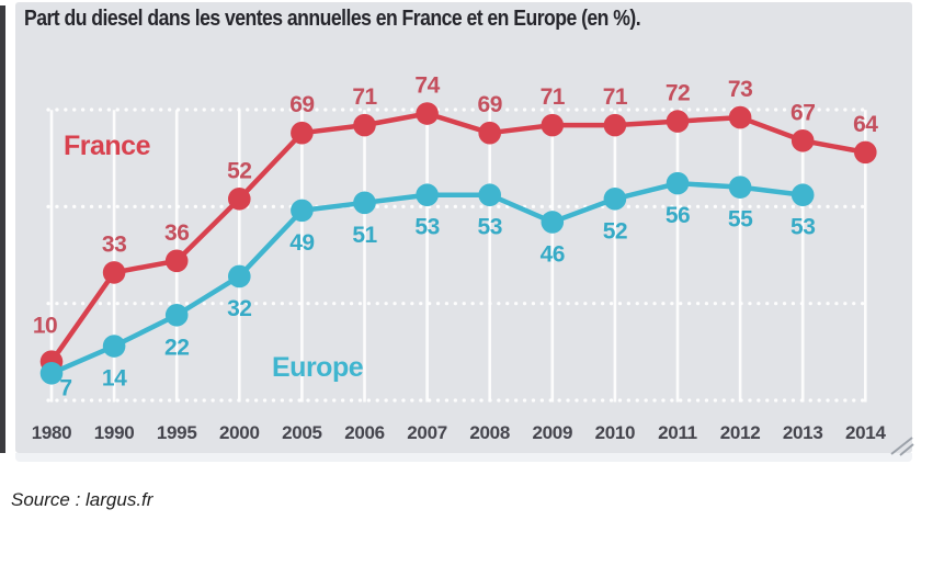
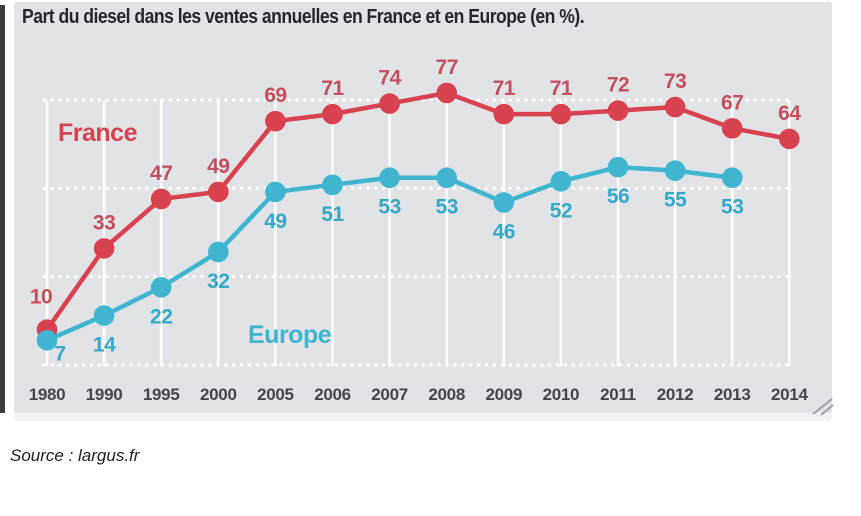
France/1995: 36 -> 47
France/2000: 52 -> 49
France/2008: 69 -> 77
